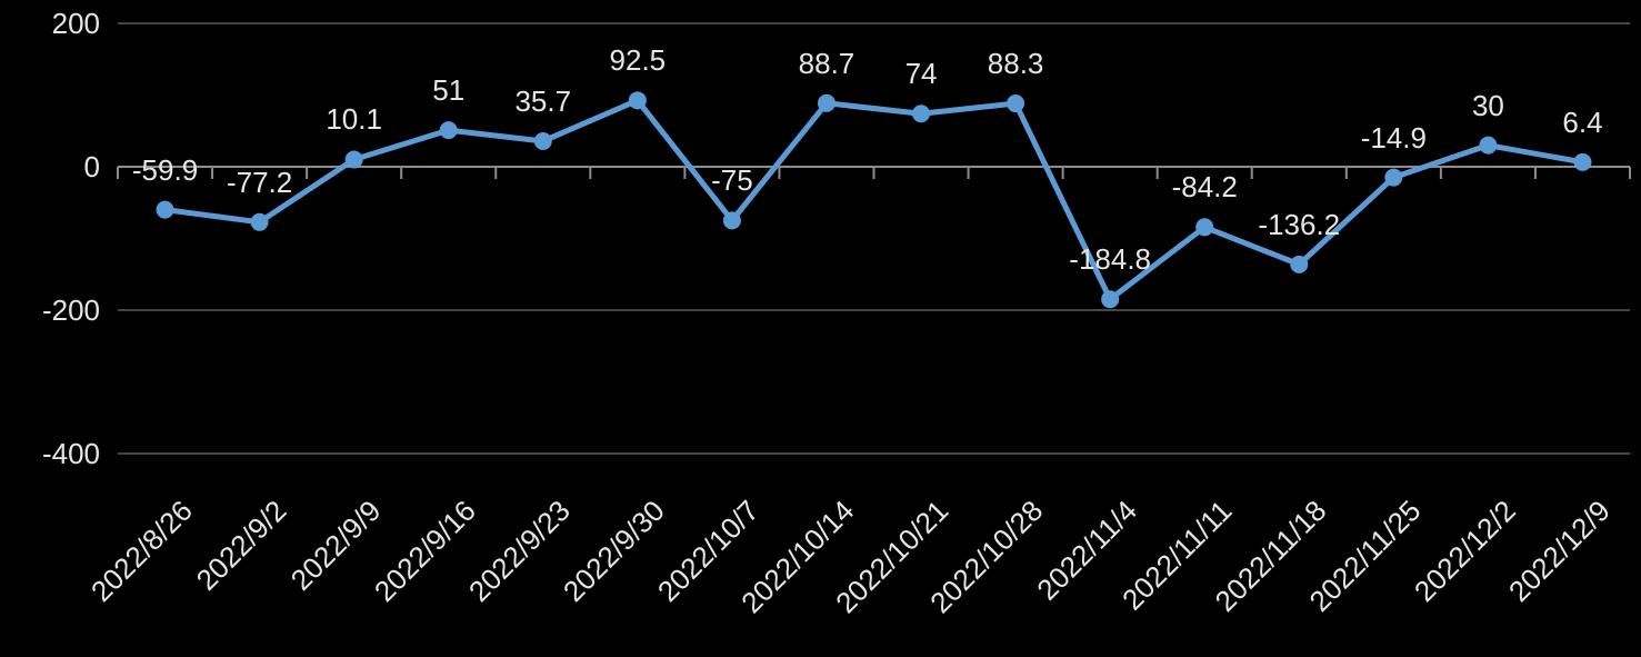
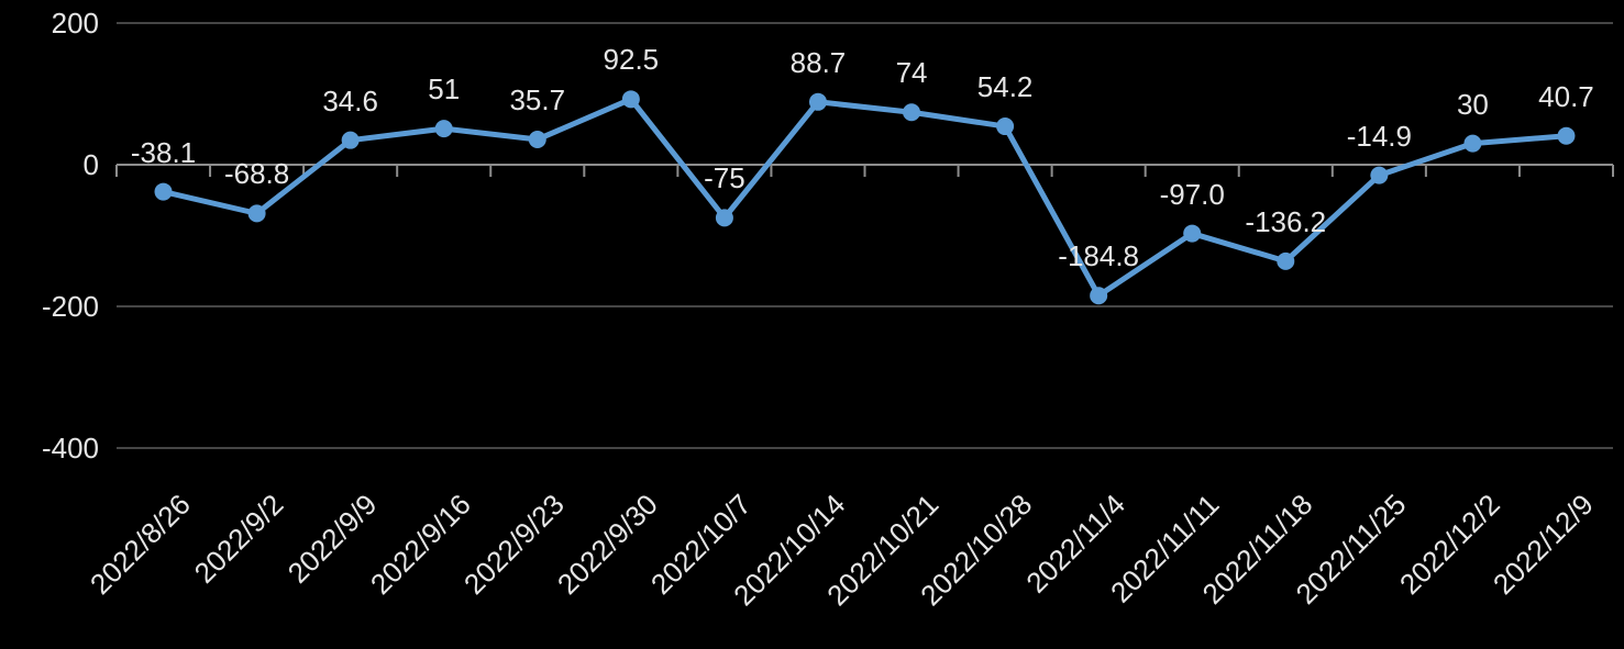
2022/8/26: -59.9 -> -38.1
2022/9/2: -77.2 -> -68.8
2022/9/9: 10.1 -> 34.6
2022/10/28: 88.3 -> 54.2
2022/11/11: -84.2 -> -97.0
2022/12/9: 6.4 -> 40.7
